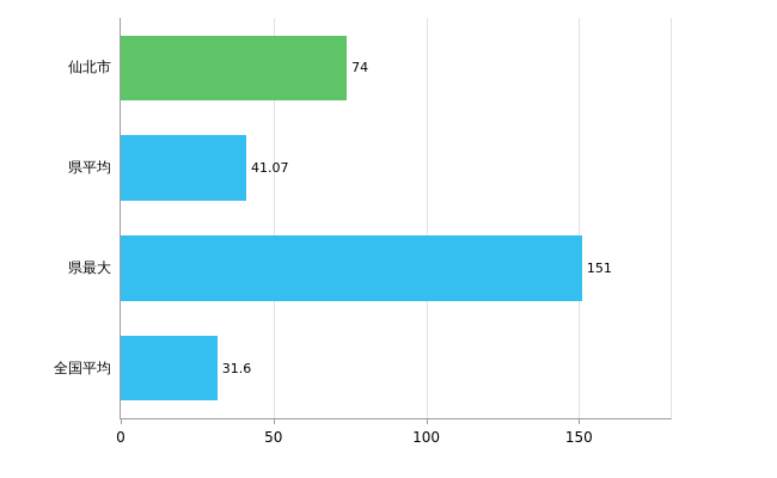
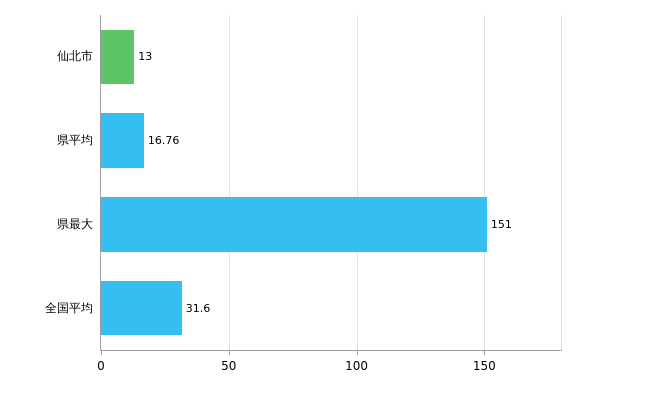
仙北市: 74 -> 13
県平均: 41.07 -> 16.76
